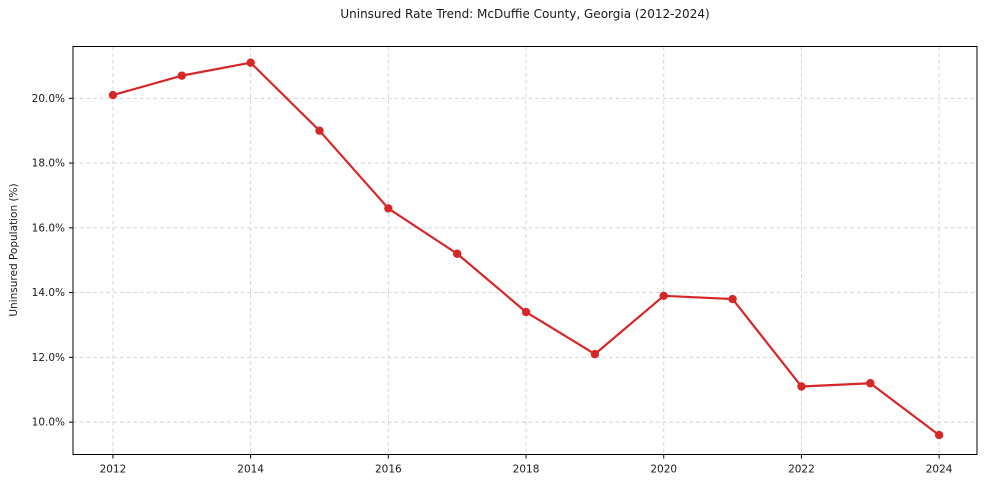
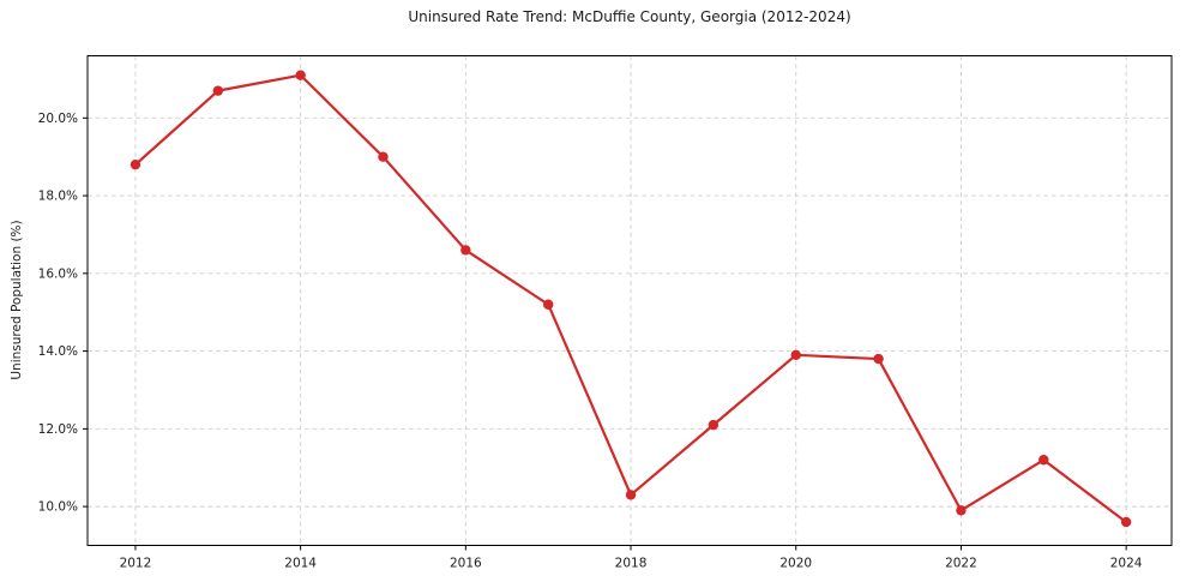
2012: 20.1% -> 18.8%
2018: 13.4% -> 10.3%
2022: 11.1% -> 9.9%
